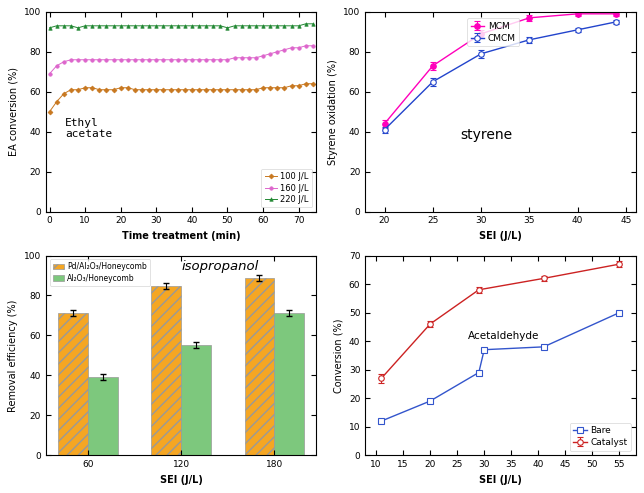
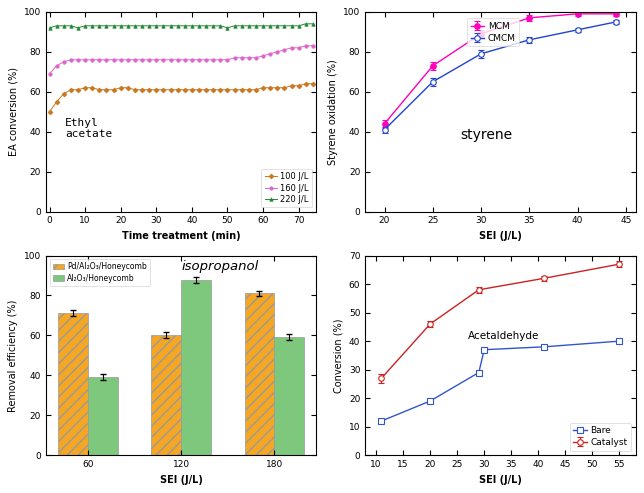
Pd/Al₂O₃/Honeycomb/120: 85 -> 60
Al₂O₃/Honeycomb/120: 55 -> 88
Pd/Al₂O₃/Honeycomb/180: 89 -> 81
Al₂O₃/Honeycomb/180: 71 -> 59
Bare/55: 50 -> 40
